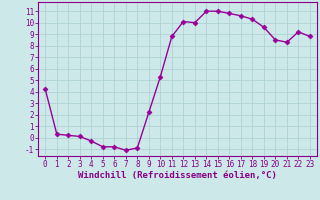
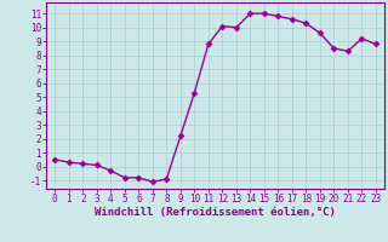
0: 4.2 -> 0.5
